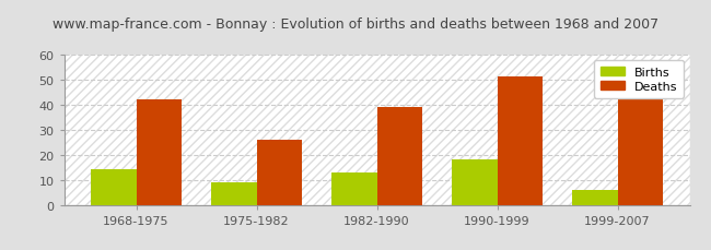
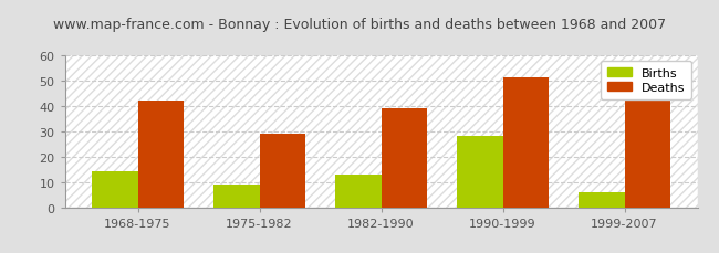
Deaths/1975-1982: 26 -> 29
Births/1990-1999: 18 -> 28
